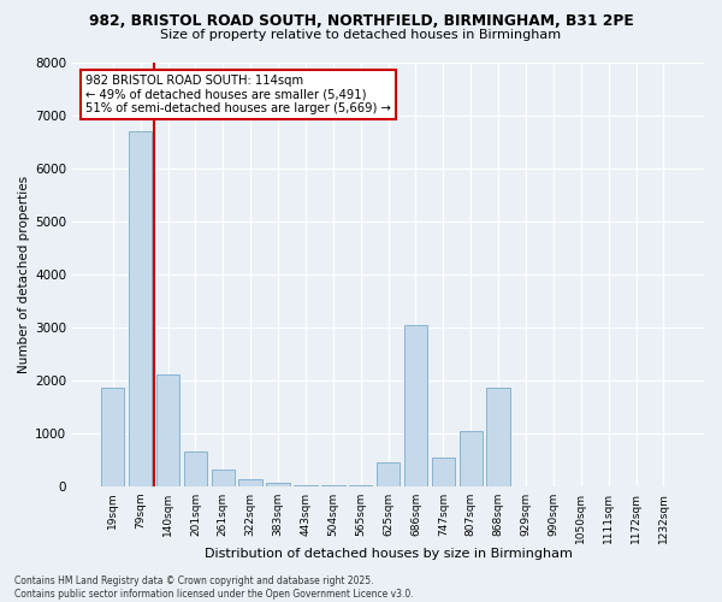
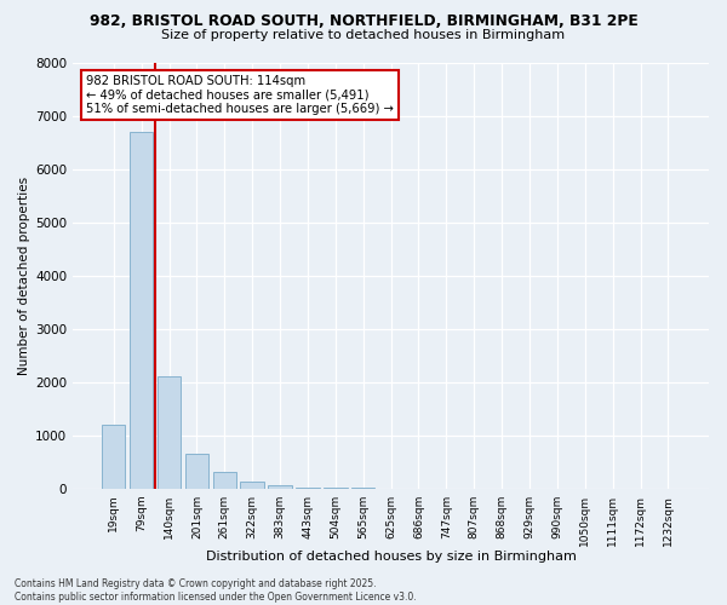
19sqm: 1850 -> 1200
625sqm: 450 -> 0
686sqm: 3050 -> 0
747sqm: 550 -> 0
807sqm: 1050 -> 0
868sqm: 1850 -> 0
